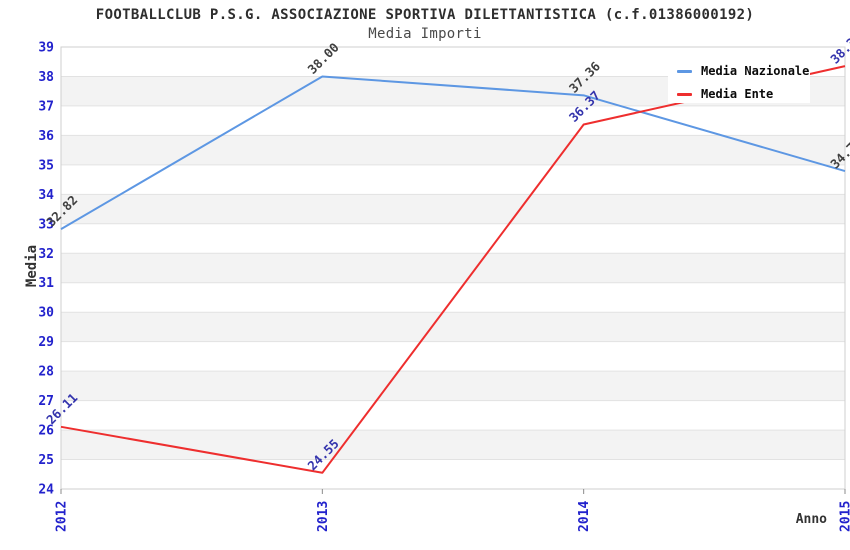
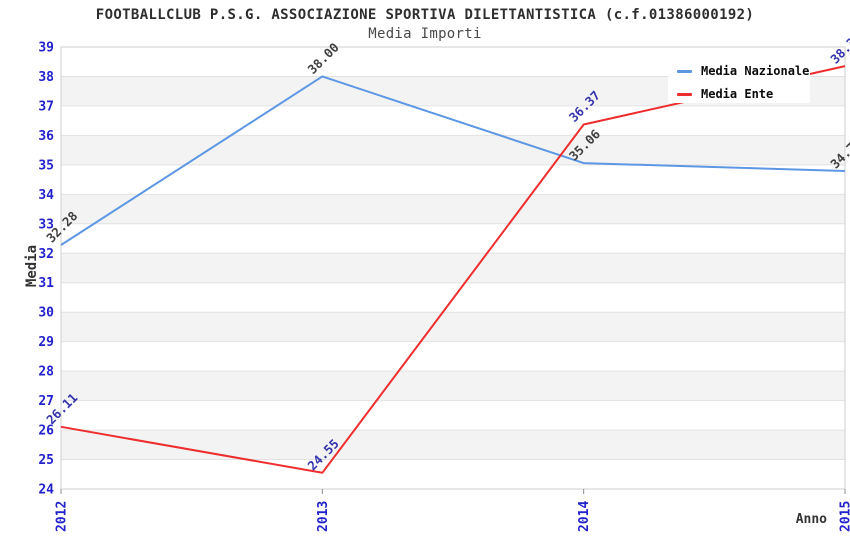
Media Nazionale/2012: 32.82 -> 32.28
Media Nazionale/2014: 37.36 -> 35.06
